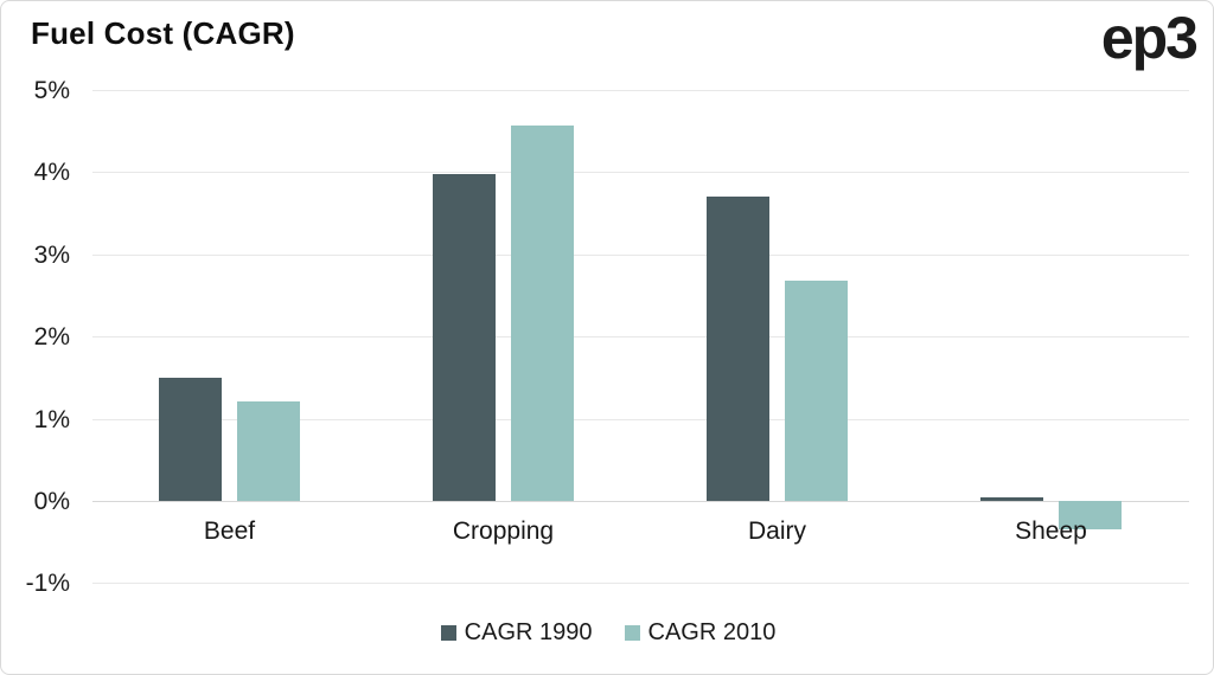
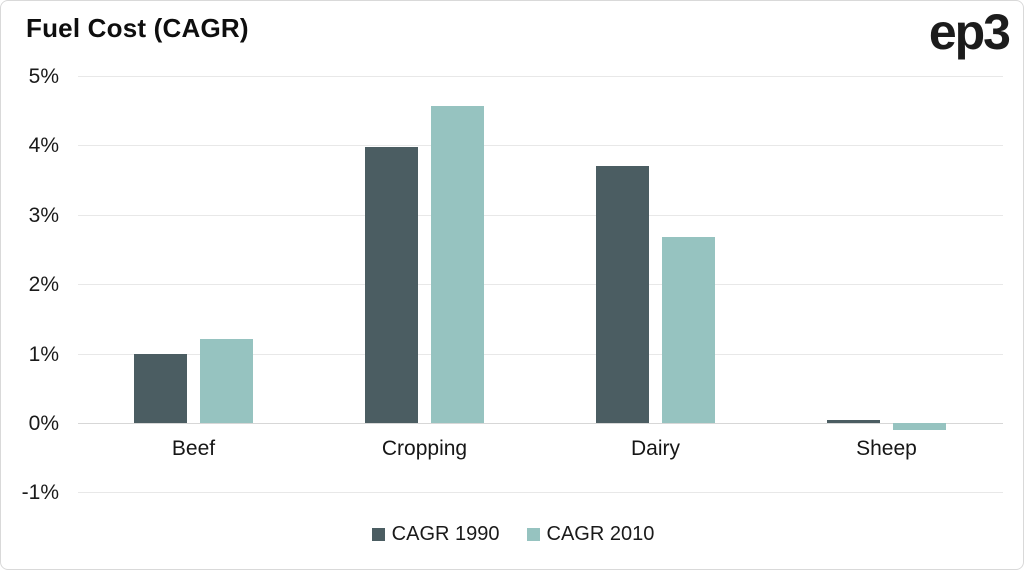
CAGR 1990/Beef: 1.5% -> 1.0%
CAGR 2010/Sheep: -0.3% -> -0.1%
